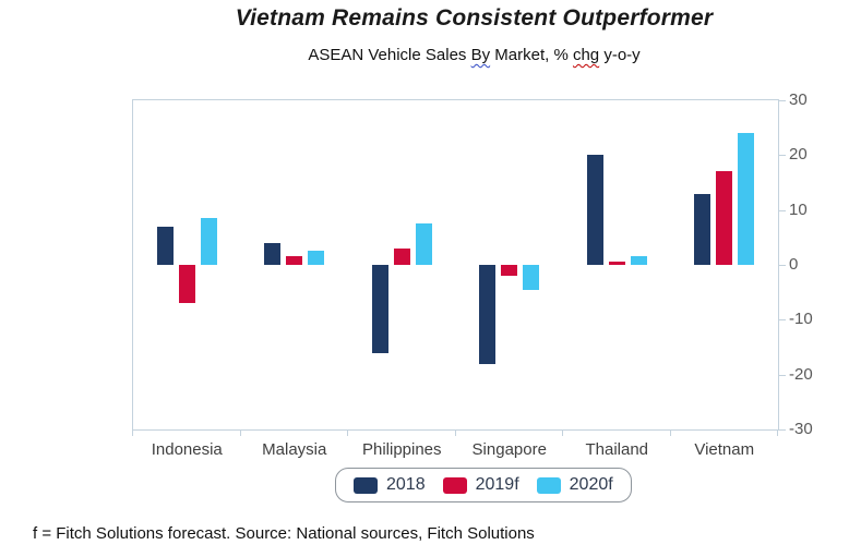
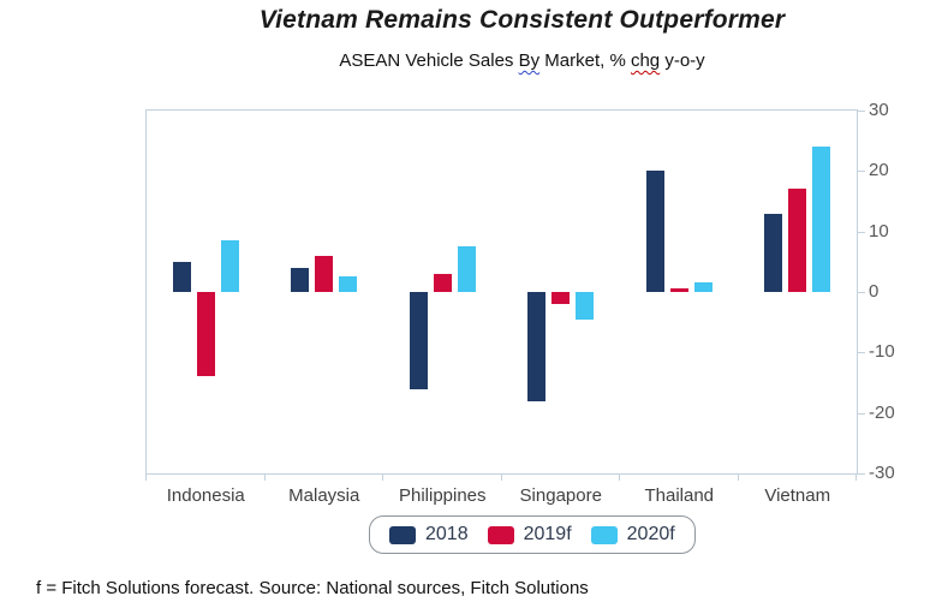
2018/Indonesia: 7 -> 5
2019f/Indonesia: -7 -> -14
2019f/Malaysia: 2 -> 6
